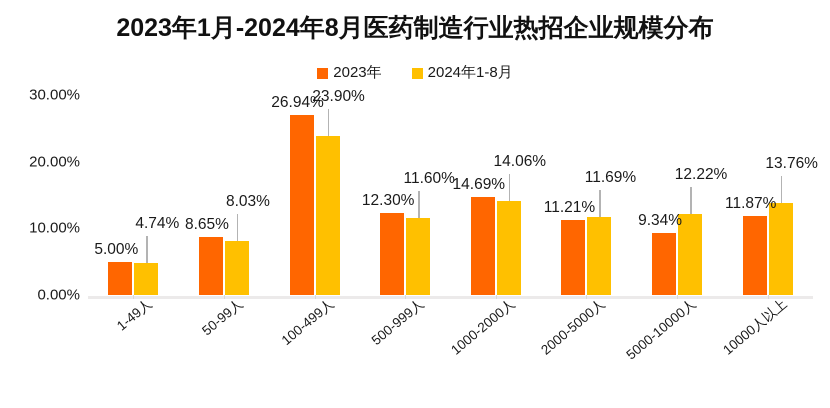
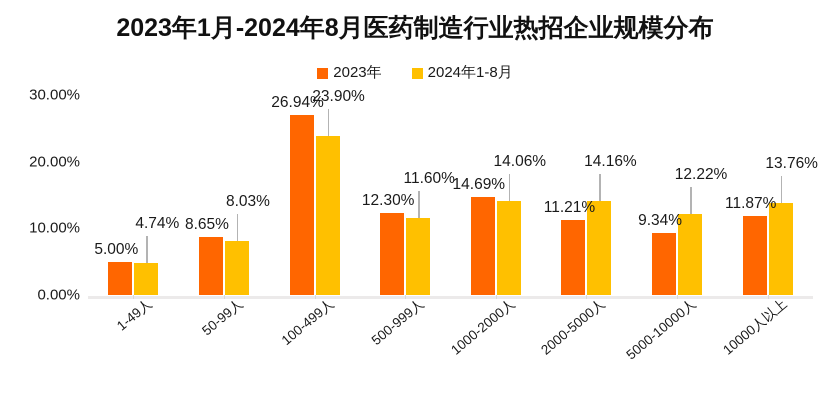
2024年1-8月/2000-5000人: 11.69% -> 14.16%
